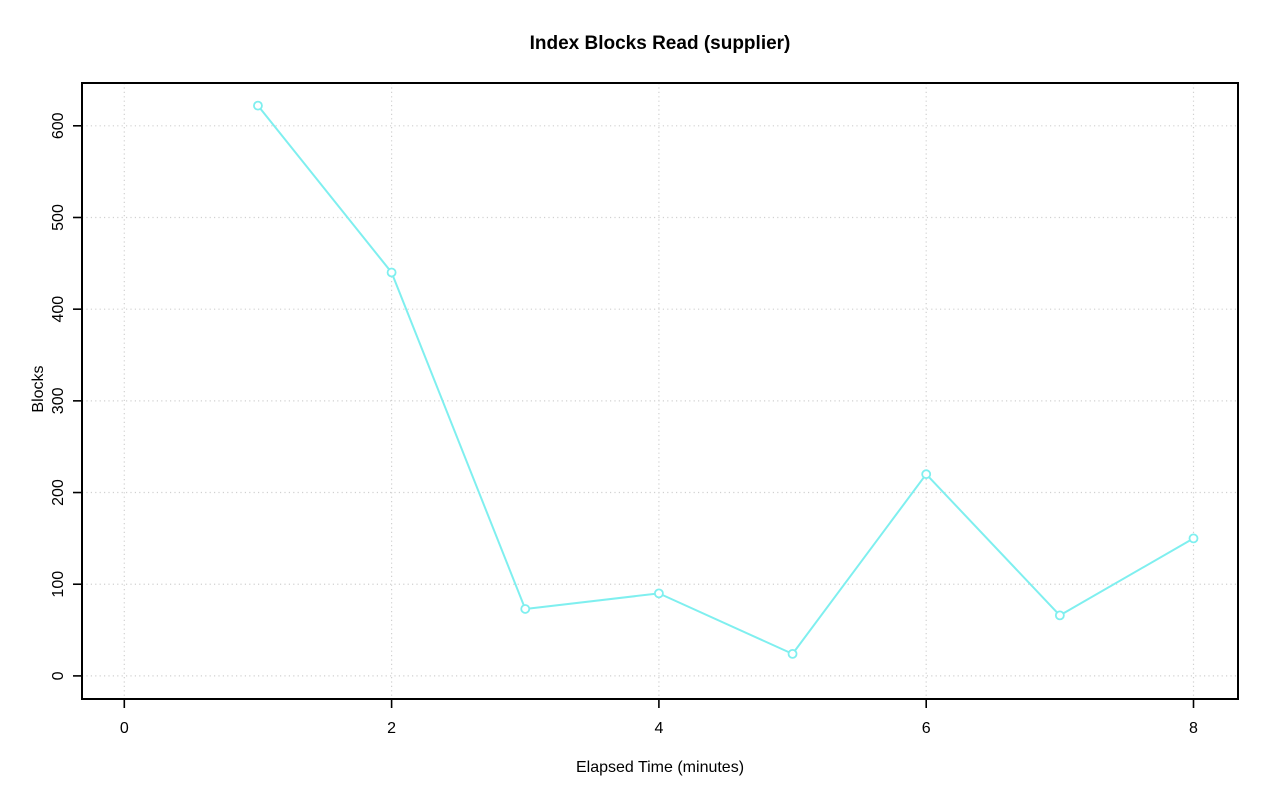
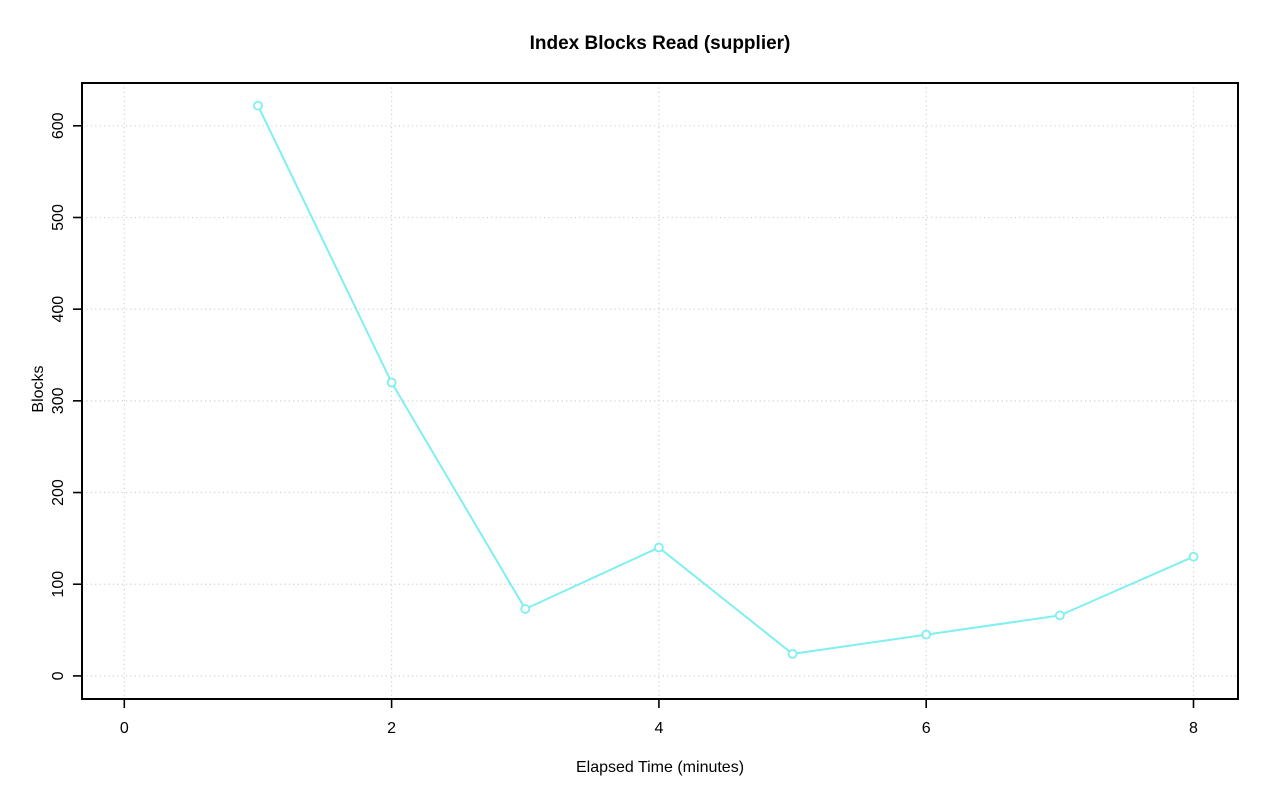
2: 440 -> 320
4: 90 -> 140
6: 220 -> 40
8: 150 -> 130
